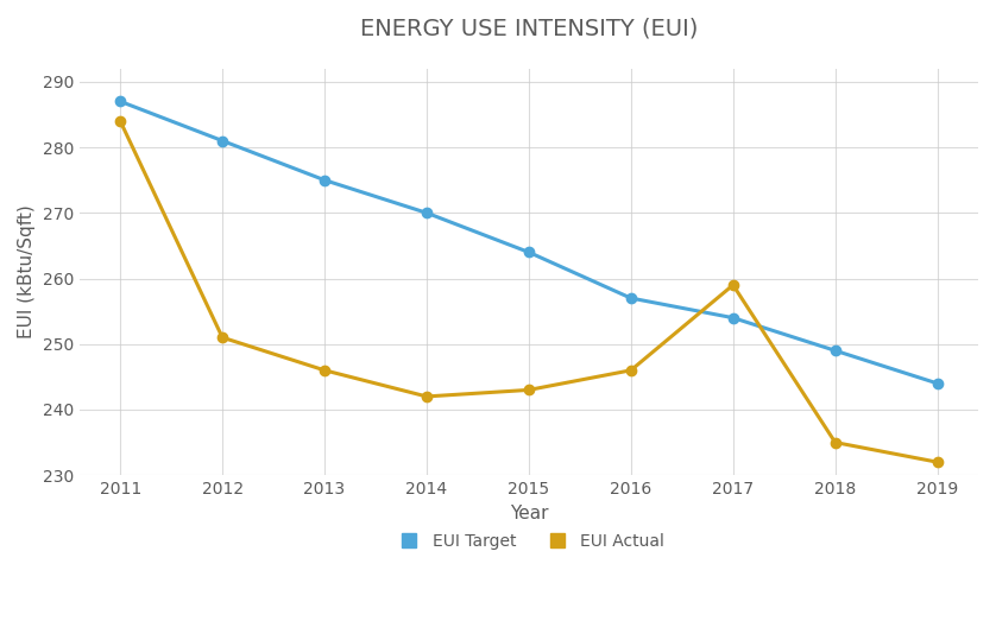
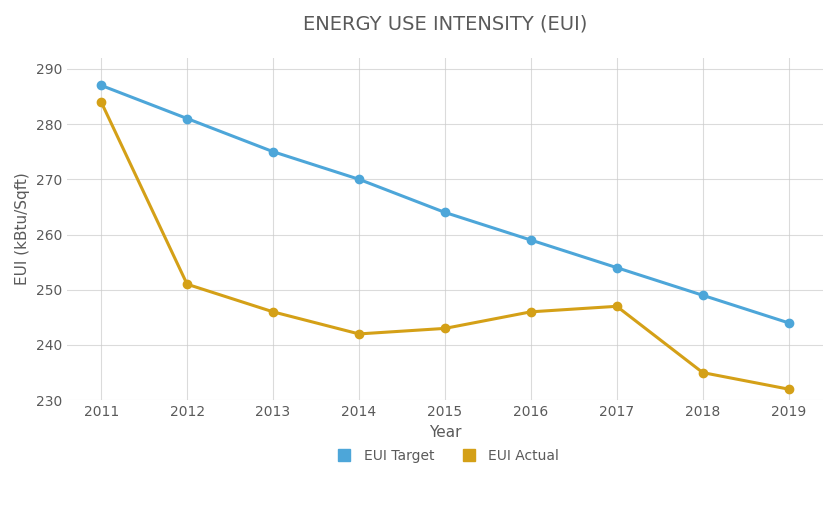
EUI Target/2016: 257 -> 259
EUI Actual/2017: 259 -> 247
